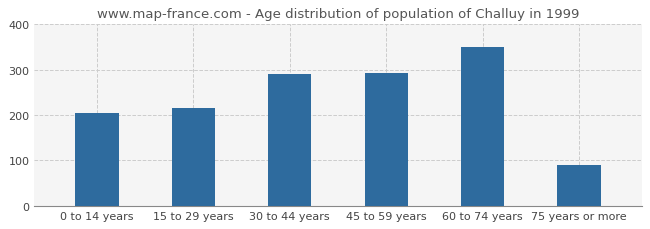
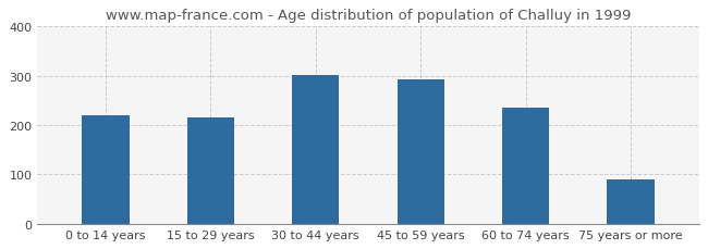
0 to 14 years: 205 -> 221
30 to 44 years: 290 -> 302
60 to 74 years: 350 -> 235
